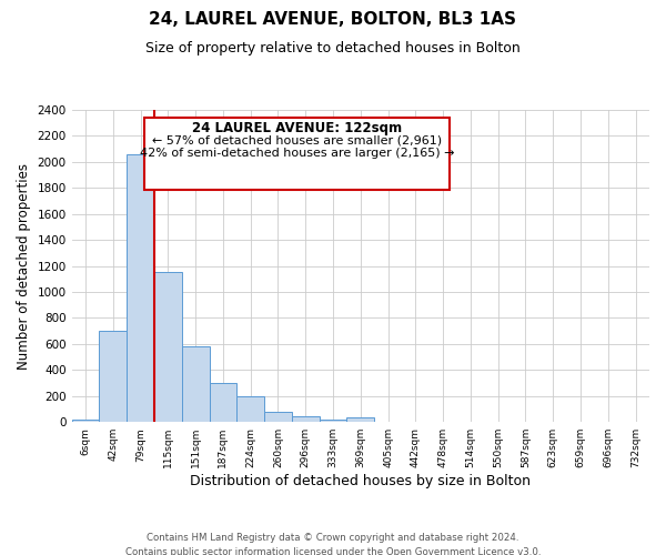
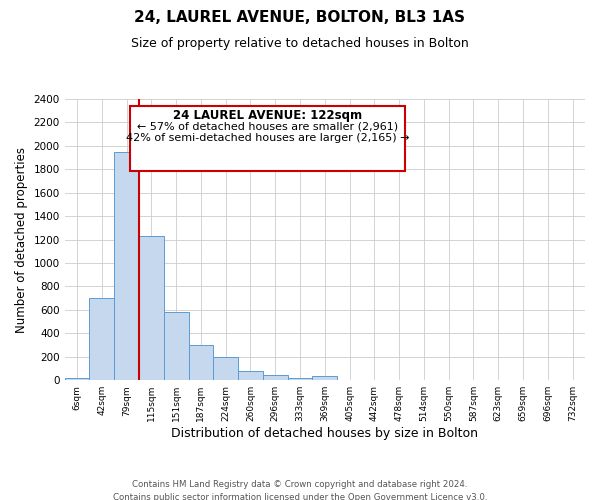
79sqm: 2060 -> 1950
115sqm: 1150 -> 1230
